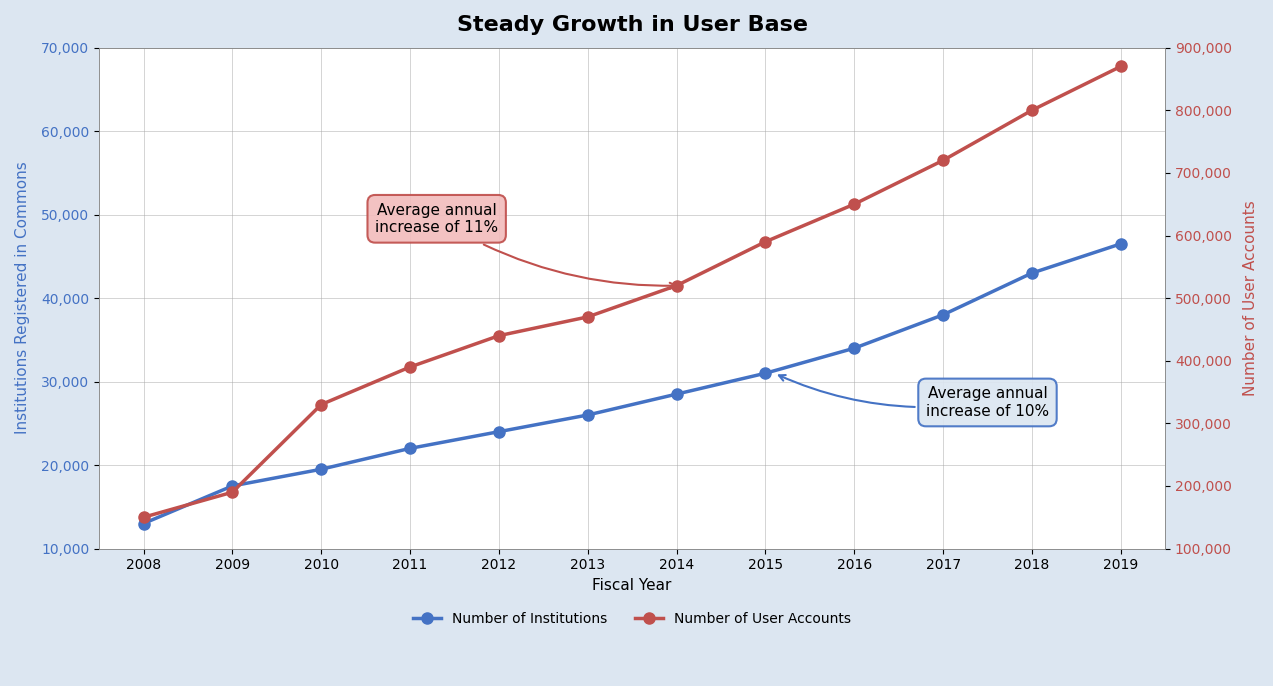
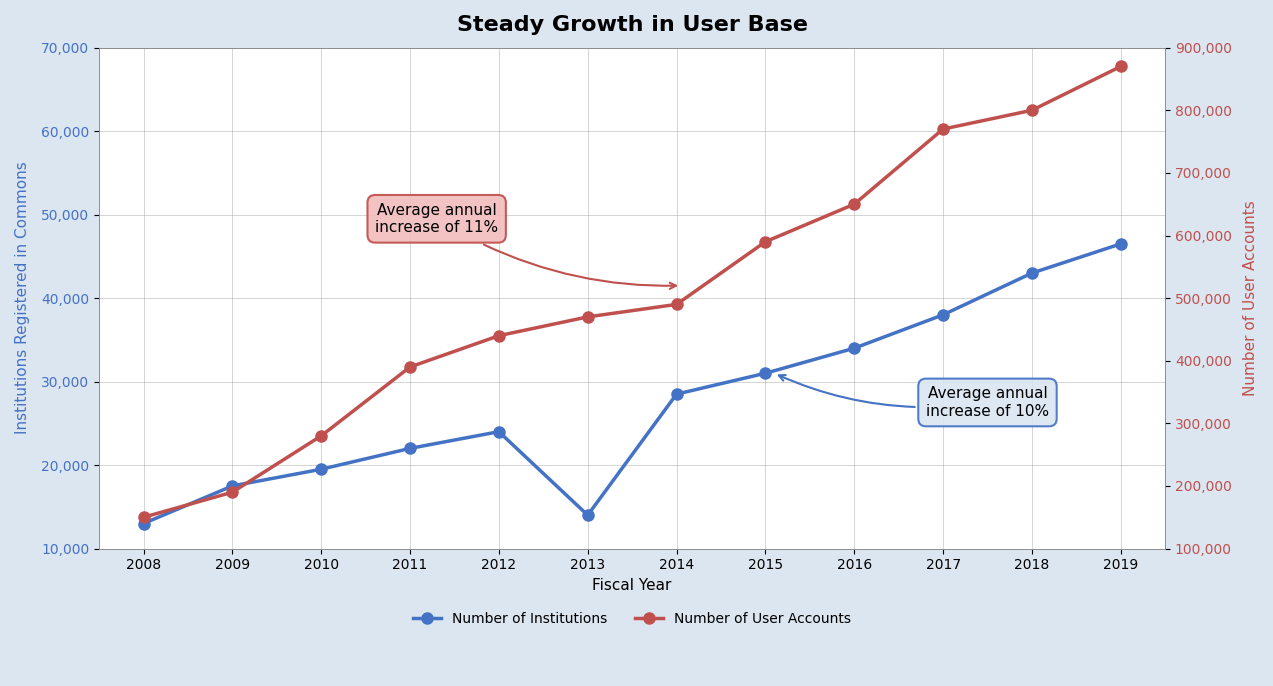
Number of User Accounts/2010: 330,000 -> 280,000
Number of Institutions/2013: 26,000 -> 14,000
Number of User Accounts/2014: 520,000 -> 490,000
Number of User Accounts/2017: 720,000 -> 770,000
